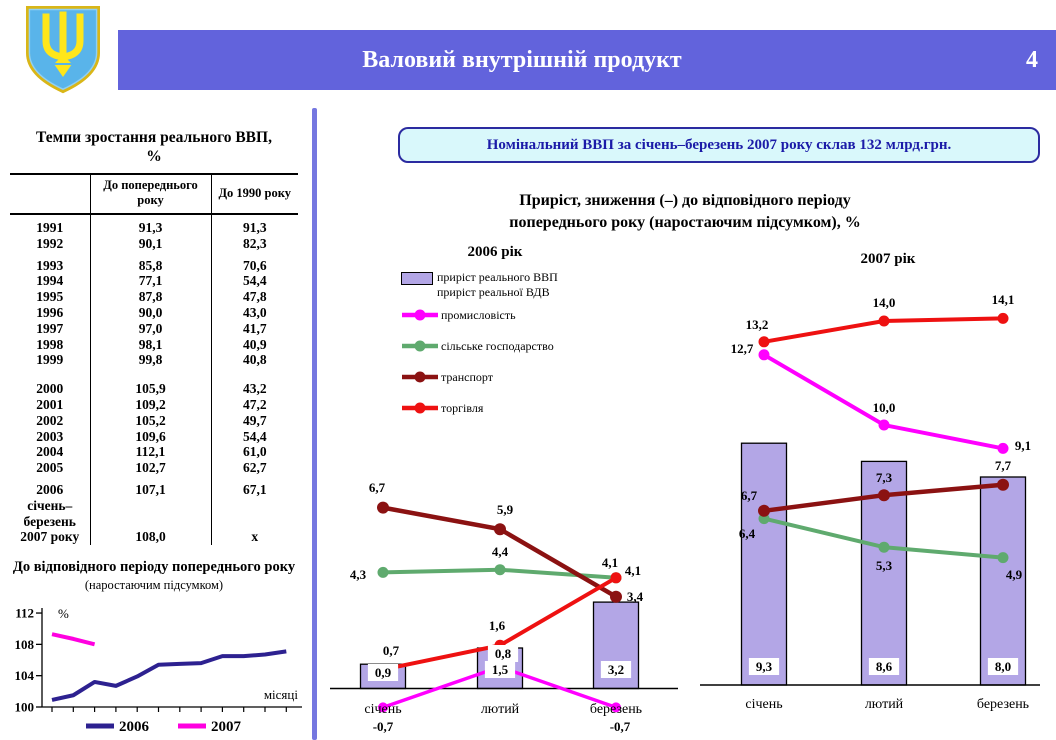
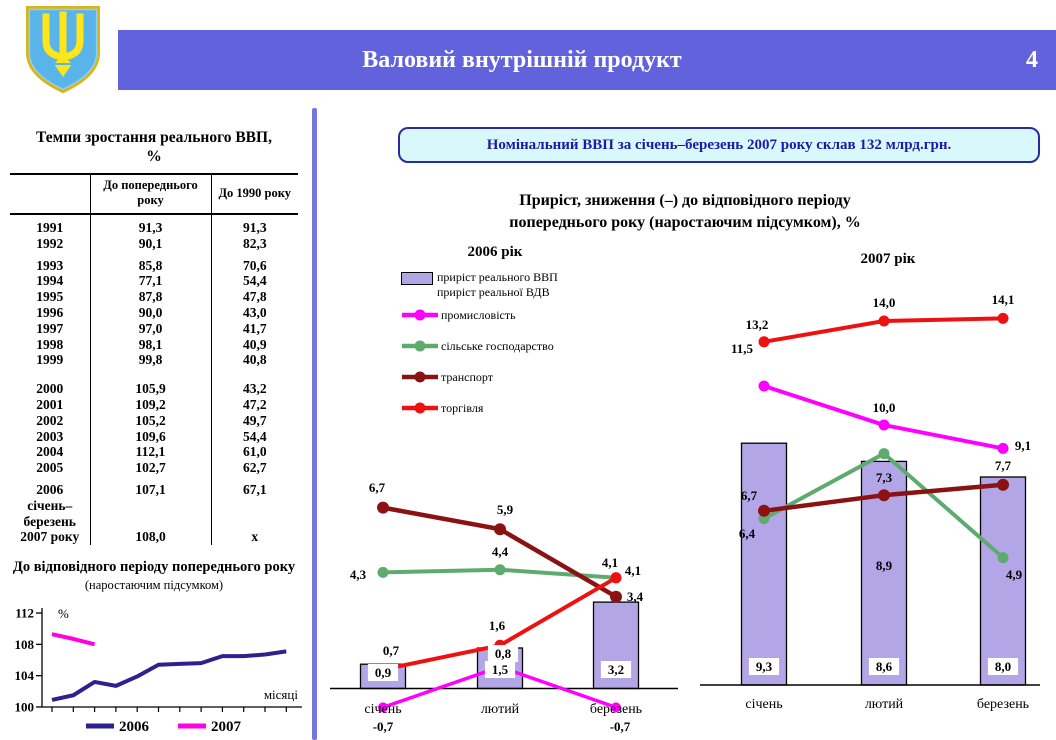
2007 рік/промисловість/січень: 12,7 -> 11,5
2007 рік/сільське господарство/лютий: 5,3 -> 8,9
